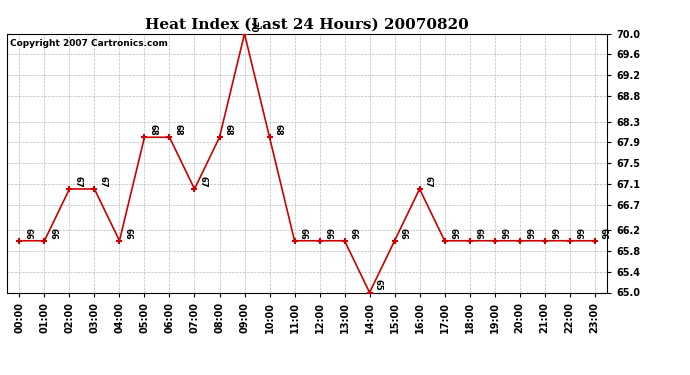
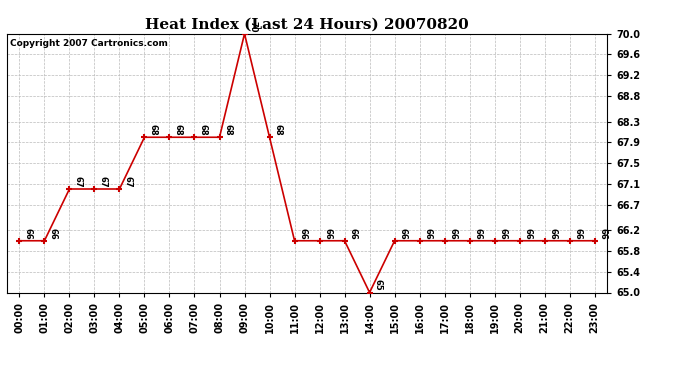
04:00: 66 -> 67
07:00: 67 -> 68
16:00: 67 -> 66
